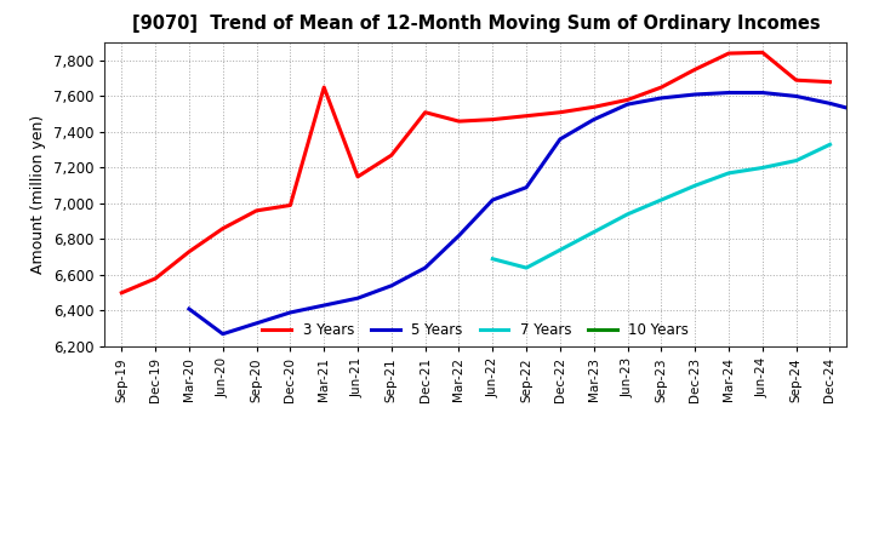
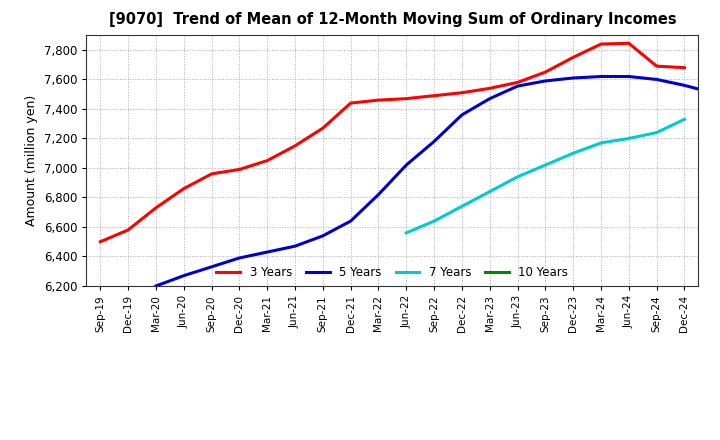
5 Years/Mar-20: 6,410 -> 6,200
3 Years/Mar-21: 7,650 -> 7,050
3 Years/Dec-21: 7,510 -> 7,440
7 Years/Jun-22: 6,690 -> 6,560
5 Years/Sep-22: 7,090 -> 7,180
